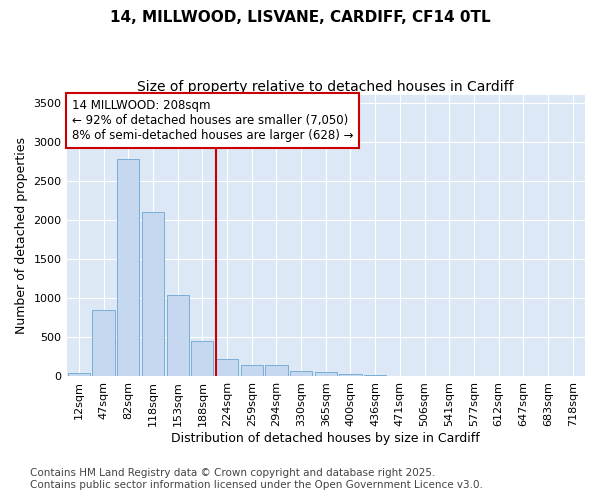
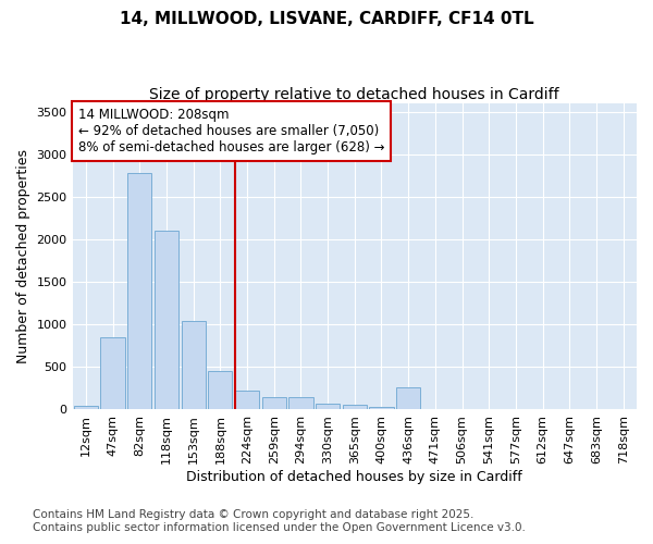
436sqm: 20 -> 260
